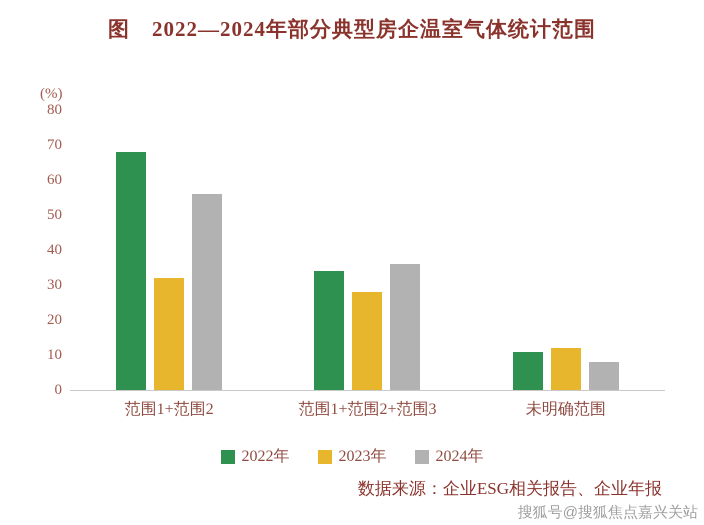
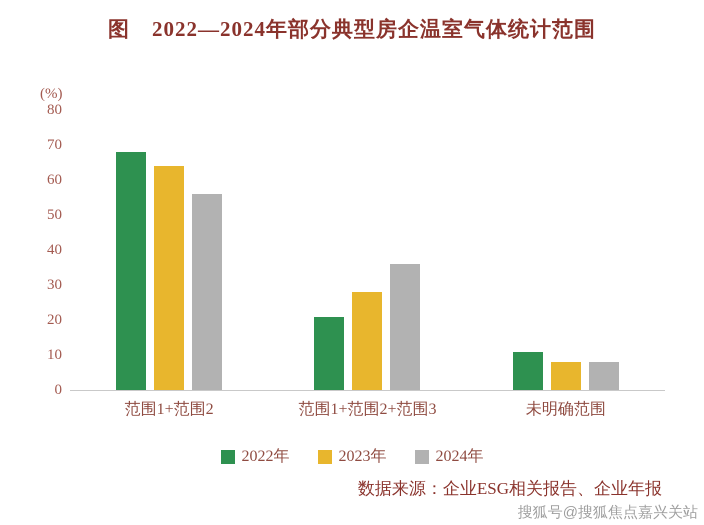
2023年/范围1+范围2: 32 -> 64
2022年/范围1+范围2+范围3: 34 -> 21
2023年/未明确范围: 12 -> 8
